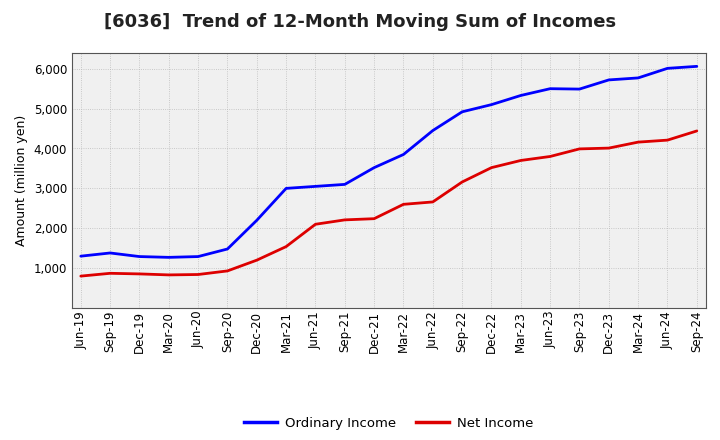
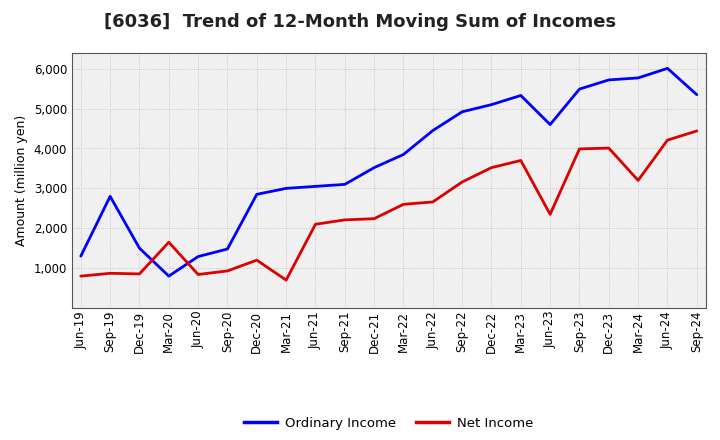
Ordinary Income/Sep-19: 1,380 -> 2,800
Ordinary Income/Dec-19: 1,290 -> 1,500
Ordinary Income/Mar-20: 1,270 -> 800
Net Income/Mar-20: 830 -> 1,650
Ordinary Income/Dec-20: 2,200 -> 2,850
Net Income/Mar-21: 1,540 -> 700
Ordinary Income/Jun-23: 5,500 -> 4,600
Net Income/Jun-23: 3,800 -> 2,350
Net Income/Mar-24: 4,160 -> 3,200
Ordinary Income/Sep-24: 6,060 -> 5,350
